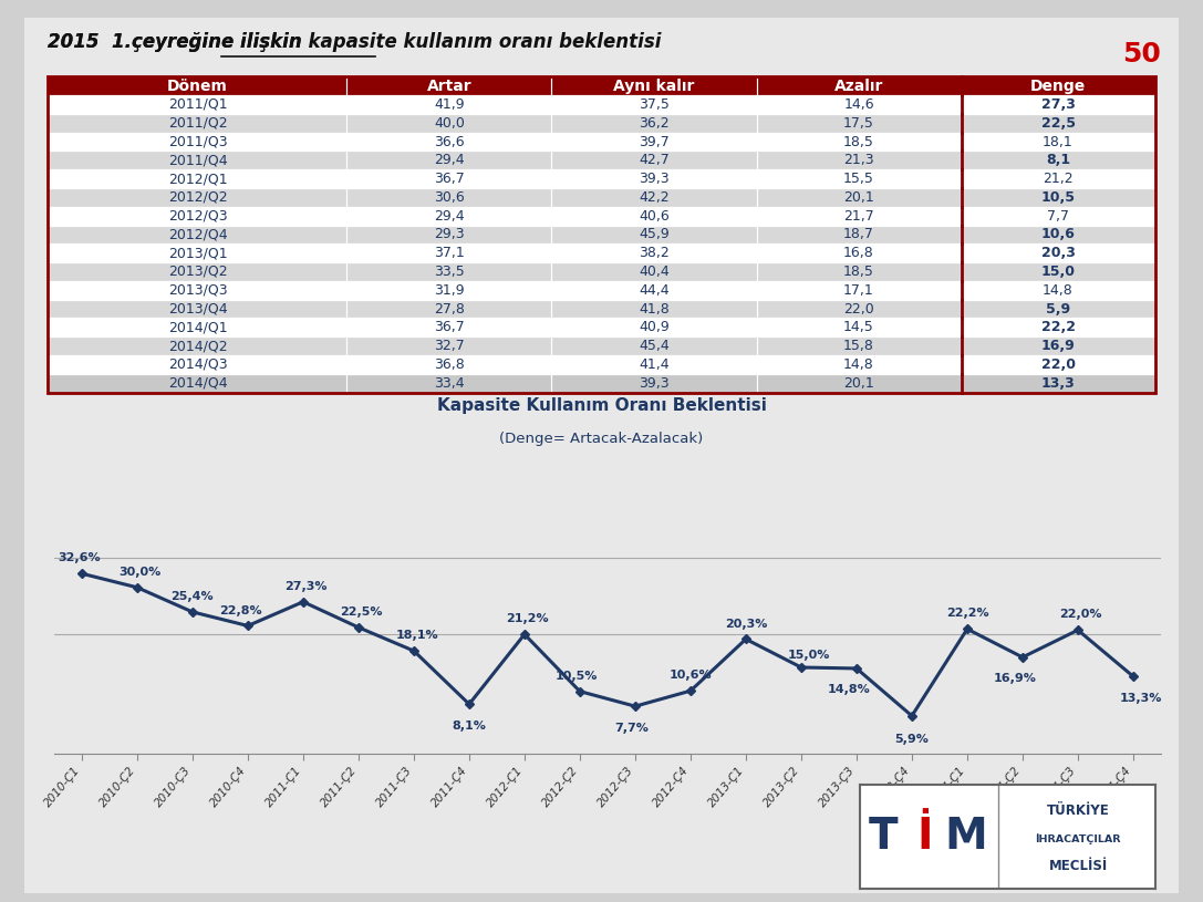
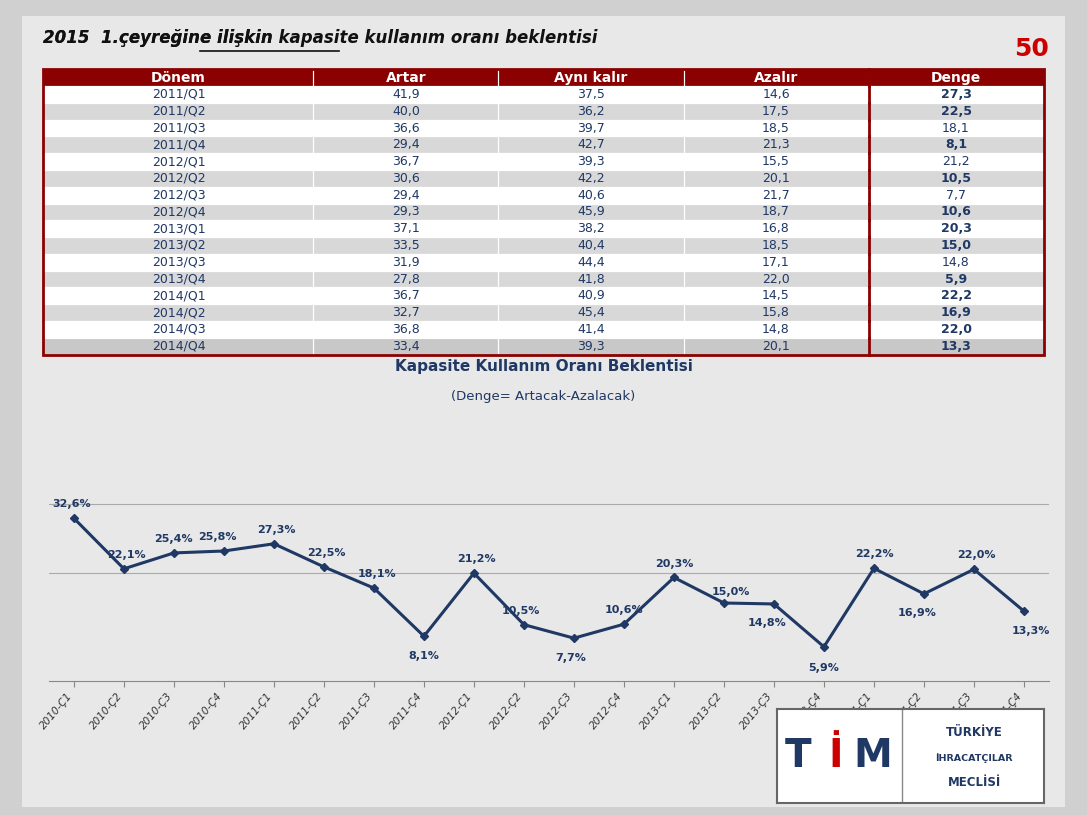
2010-Ç2: 30,0% -> 22,1%
2010-Ç4: 22,8% -> 25,8%
